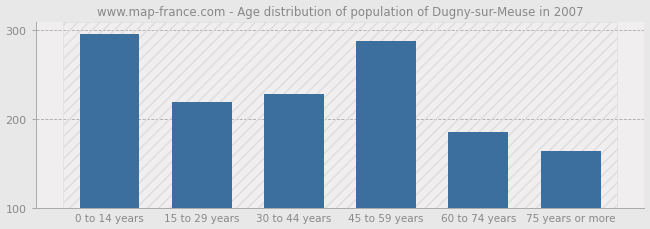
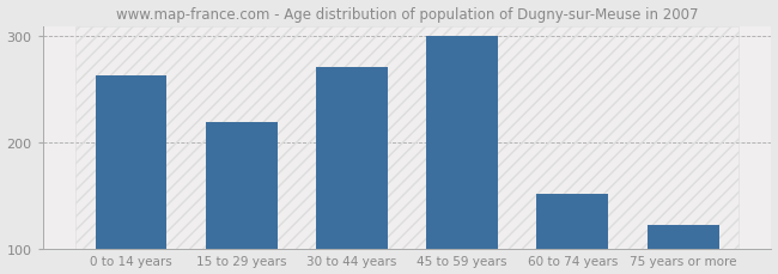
0 to 14 years: 296 -> 263
30 to 44 years: 228 -> 271
45 to 59 years: 288 -> 300
60 to 74 years: 186 -> 152
75 years or more: 164 -> 122
